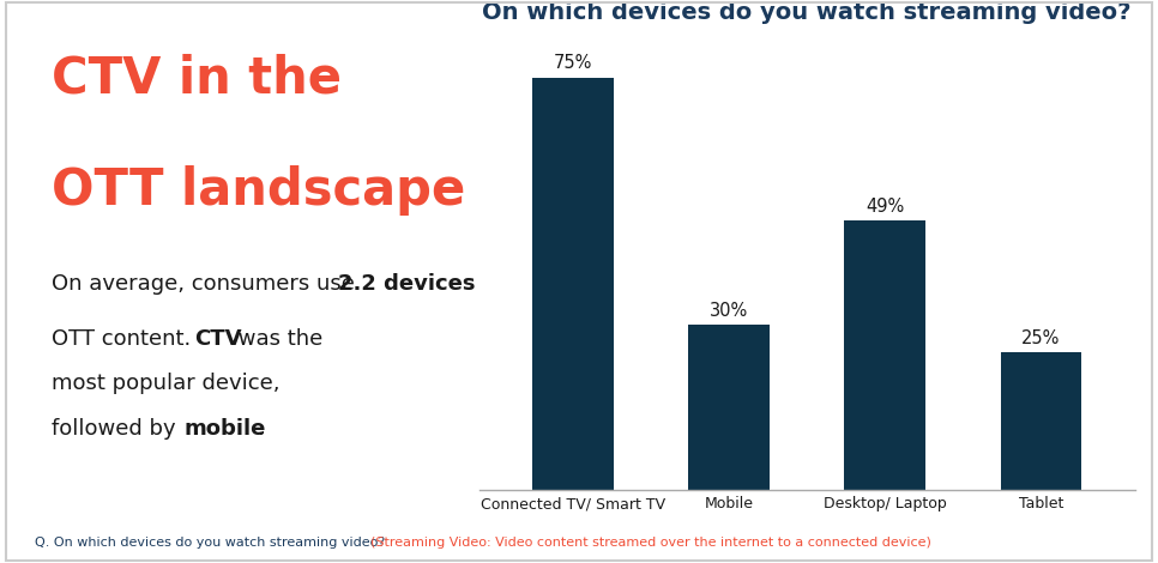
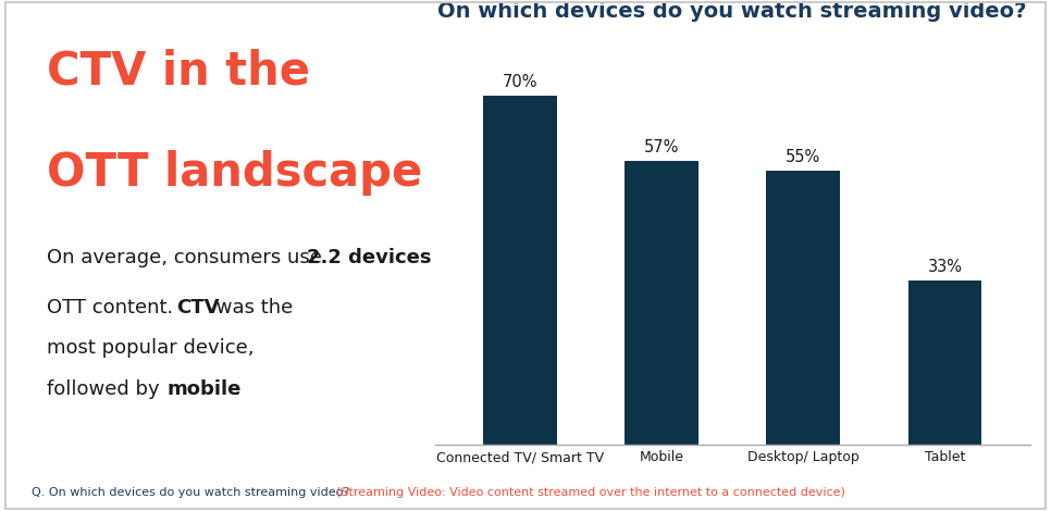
Connected TV/ Smart TV: 75% -> 70%
Mobile: 30% -> 57%
Desktop/ Laptop: 49% -> 55%
Tablet: 25% -> 33%
